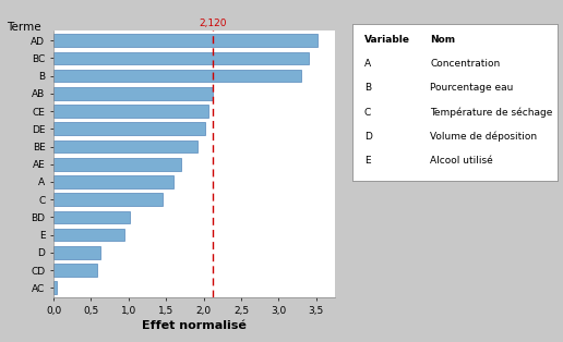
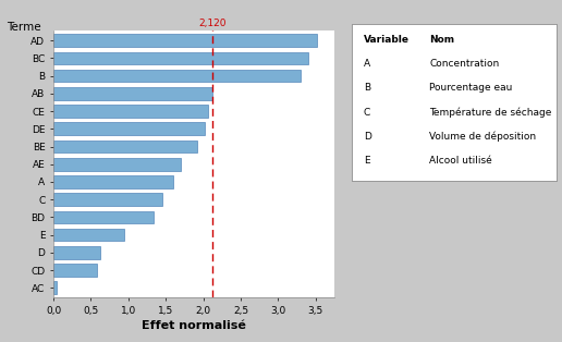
BD: 1,02 -> 1,34
